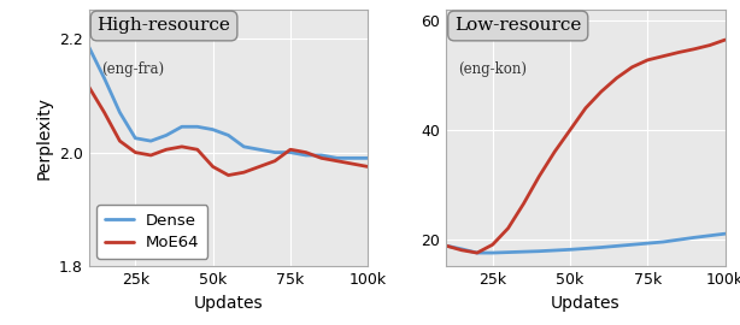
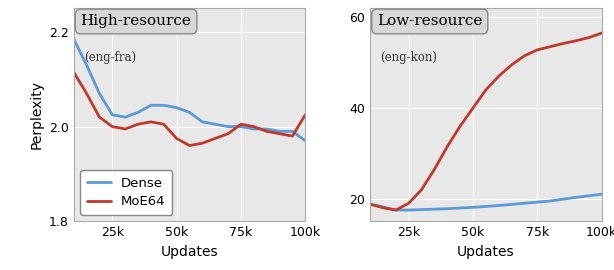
Dense/100k: 1.990 -> 1.970
MoE64/100k: 1.975 -> 2.025
